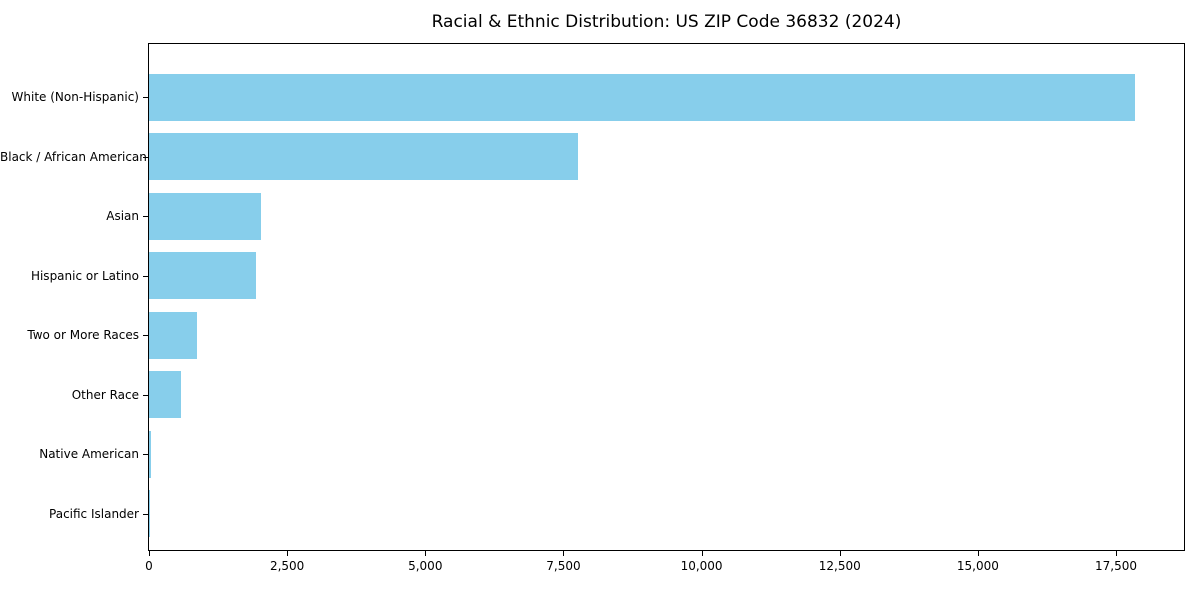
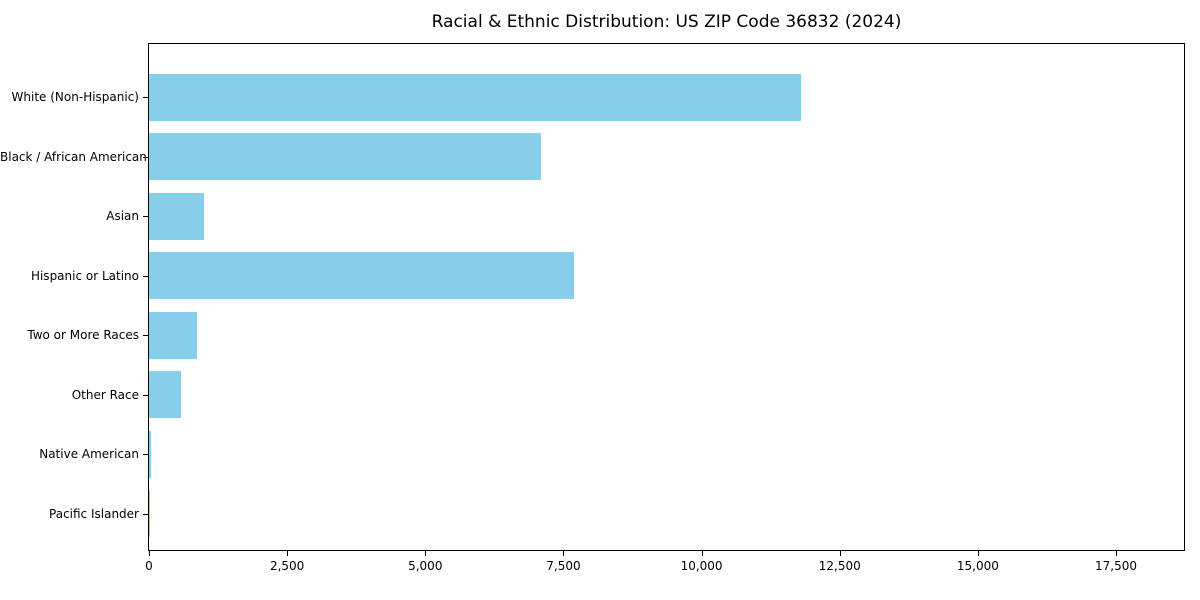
White (Non-Hispanic): 17800 -> 11800
Black / African American: 7800 -> 7100
Asian: 2000 -> 1000
Hispanic or Latino: 1900 -> 7700
